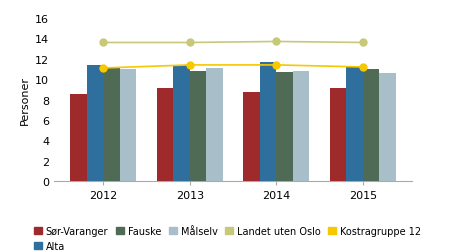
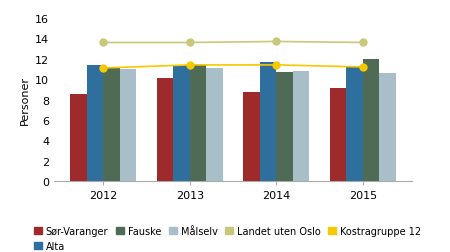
Sør-Varanger/2013: 9.1 -> 10.1
Fauske/2013: 10.8 -> 11.4
Fauske/2015: 11.0 -> 12.0
